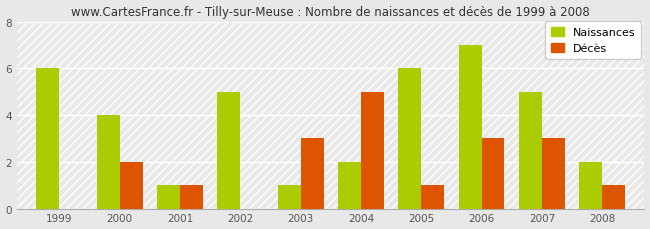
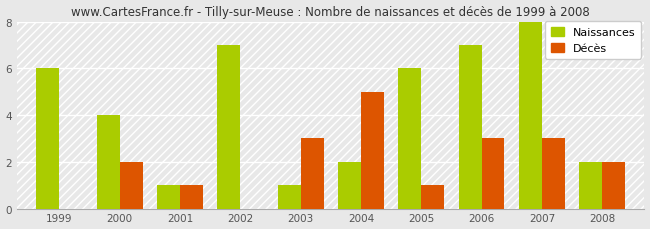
Naissances/2002: 5 -> 7
Naissances/2007: 5 -> 8
Décès/2008: 1 -> 2
